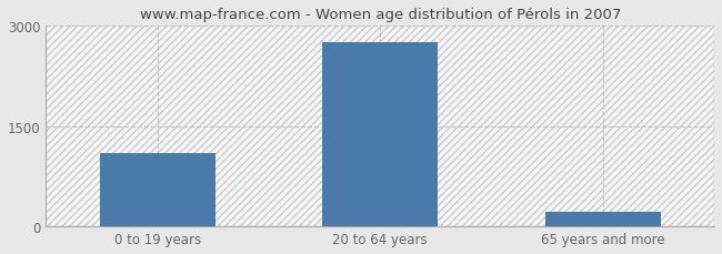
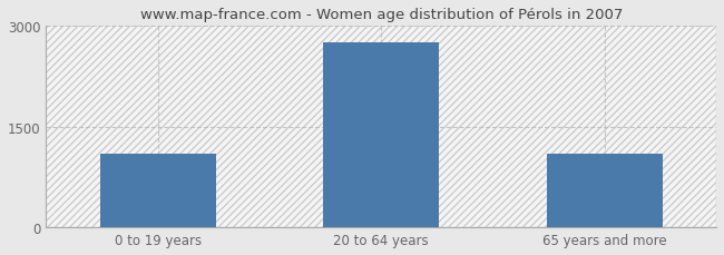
65 years and more: 220 -> 1100
